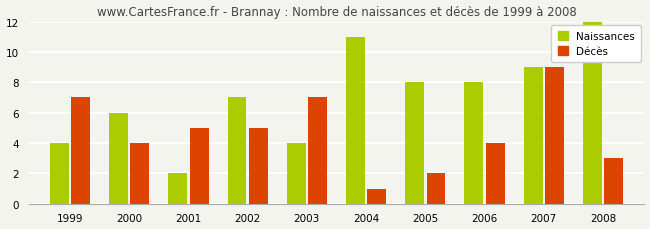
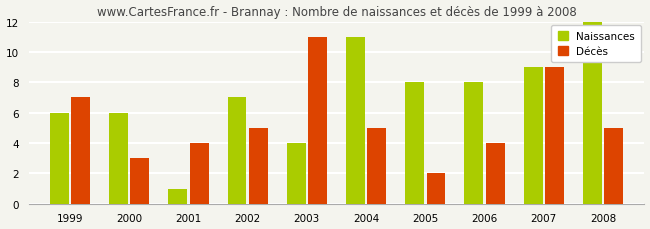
Naissances/1999: 4 -> 6
Décès/2000: 4 -> 3
Naissances/2001: 2 -> 1
Décès/2001: 5 -> 4
Décès/2003: 7 -> 11
Décès/2004: 1 -> 5
Décès/2008: 3 -> 5
